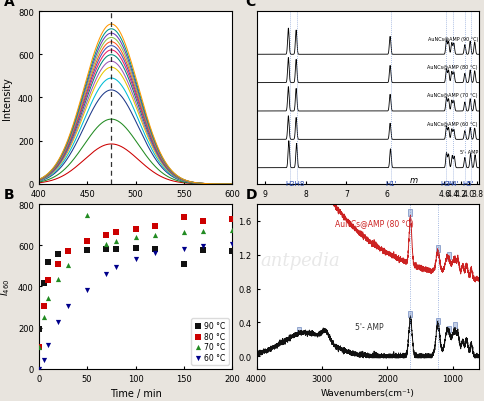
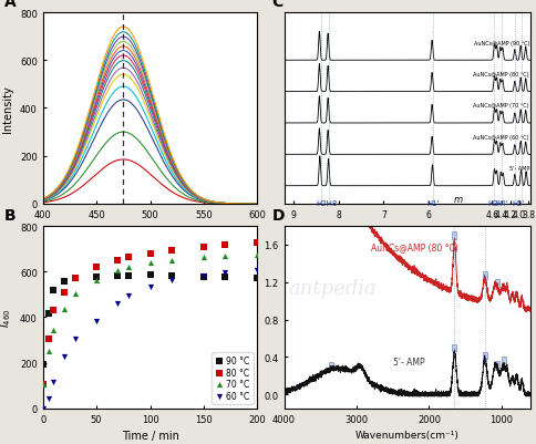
70 °C/50: 745 -> 563
90 °C/150: 510 -> 578
80 °C/150: 735 -> 710
